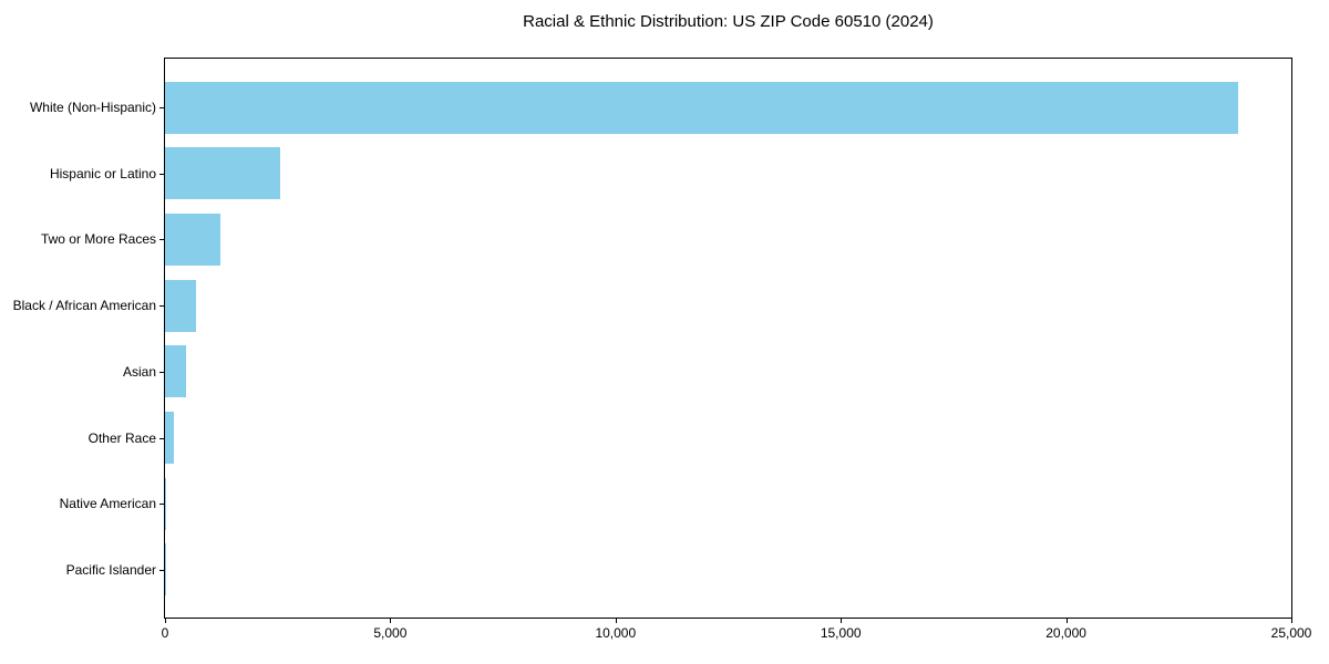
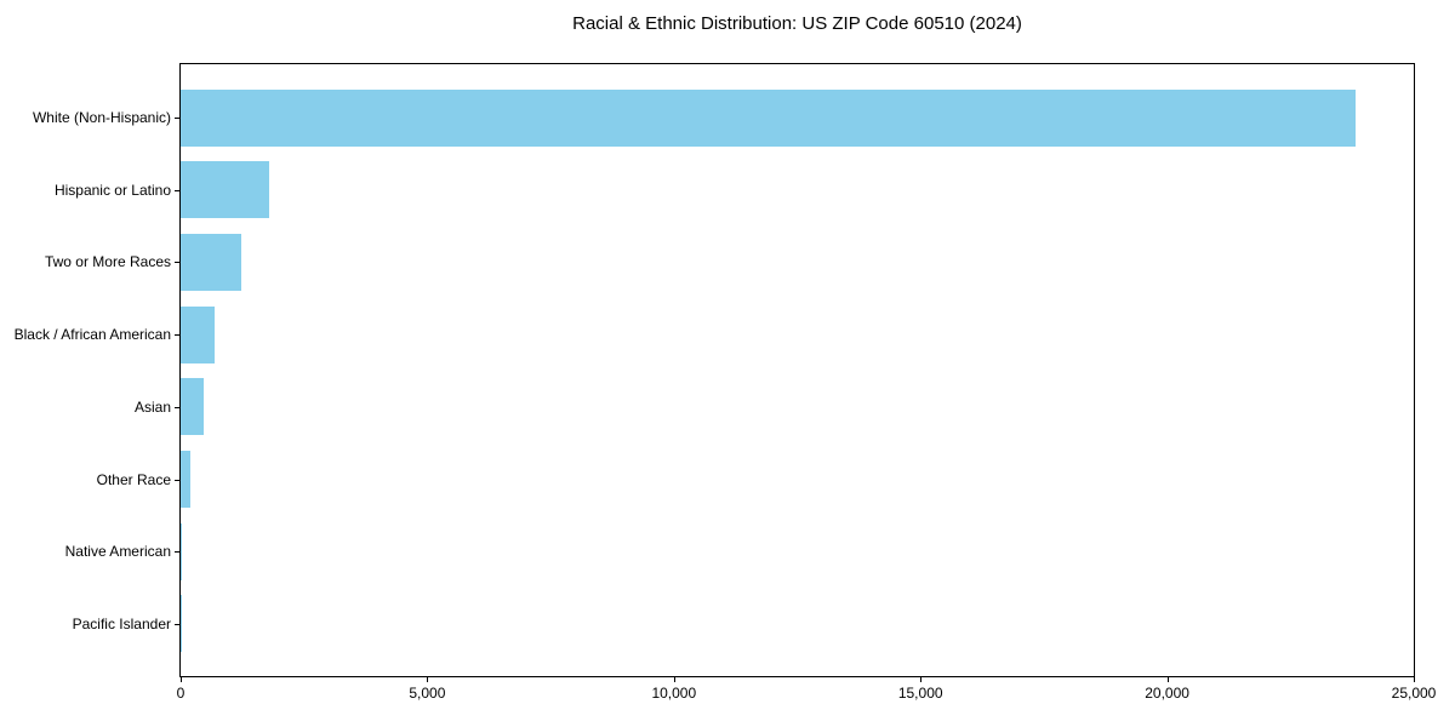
Hispanic or Latino: 2600 -> 1800
